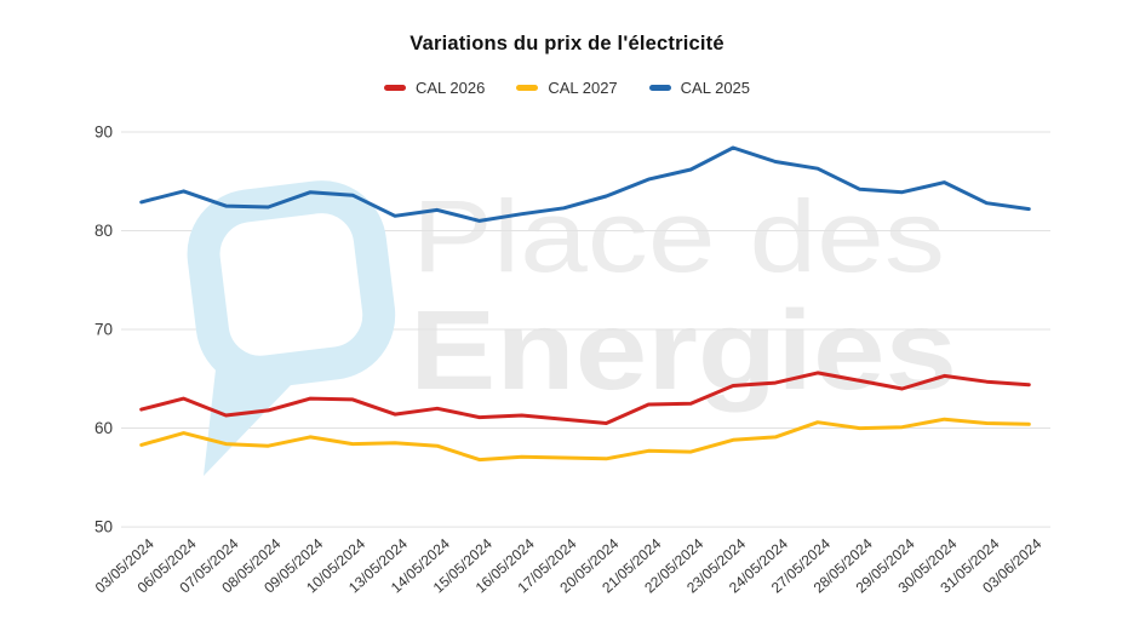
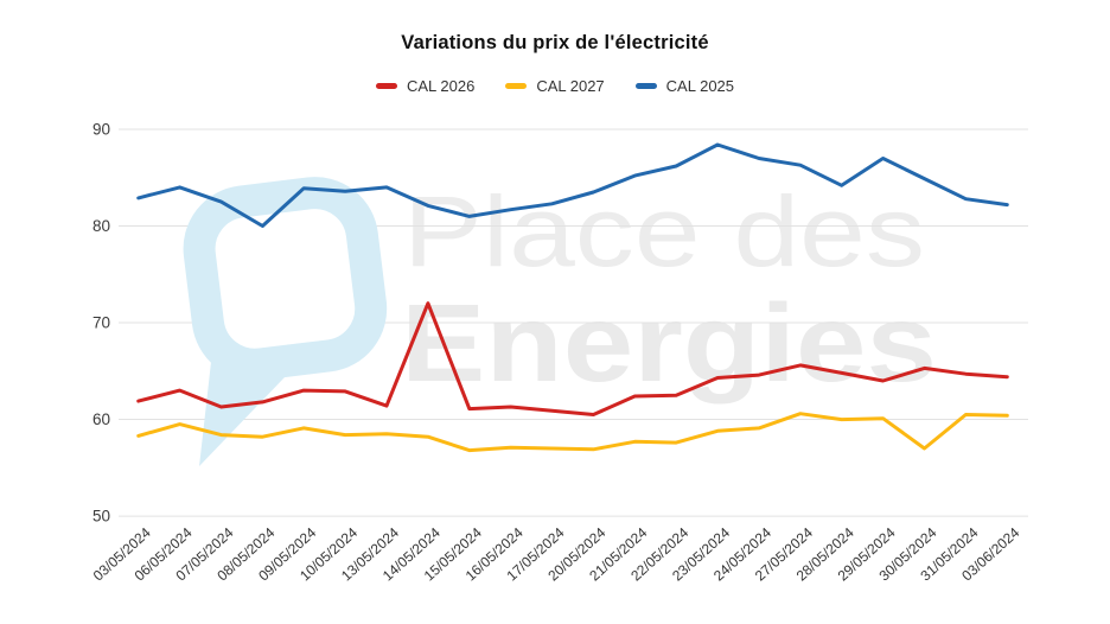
CAL 2025/08/05/2024: 82 -> 80
CAL 2025/13/05/2024: 82 -> 84
CAL 2026/14/05/2024: 62 -> 72
CAL 2025/29/05/2024: 84 -> 87
CAL 2027/30/05/2024: 61 -> 57
